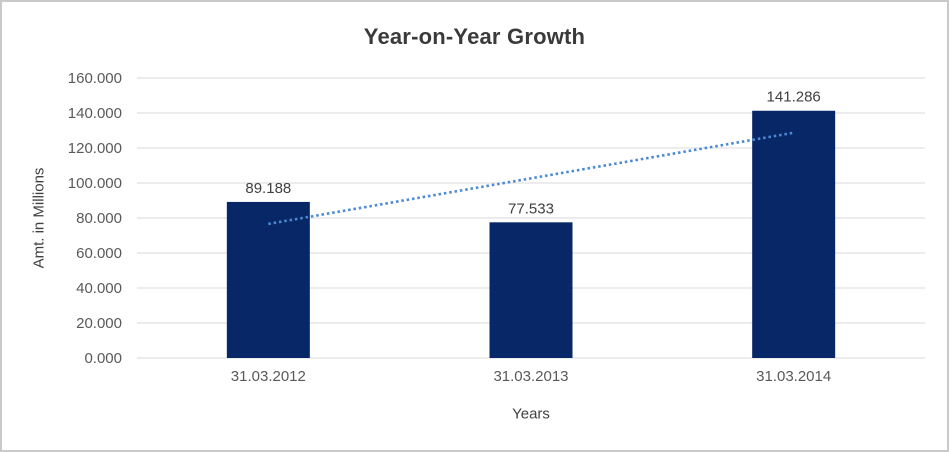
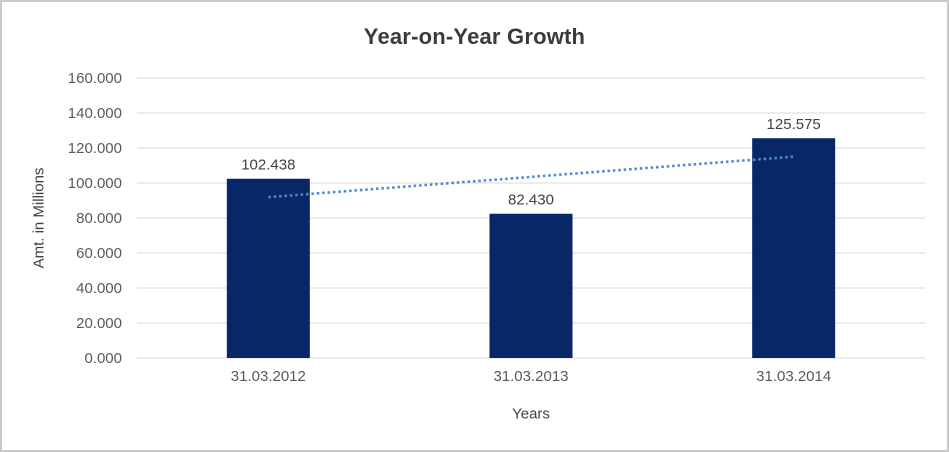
31.03.2012: 89.188 -> 102.438
31.03.2013: 77.533 -> 82.430
31.03.2014: 141.286 -> 125.575
